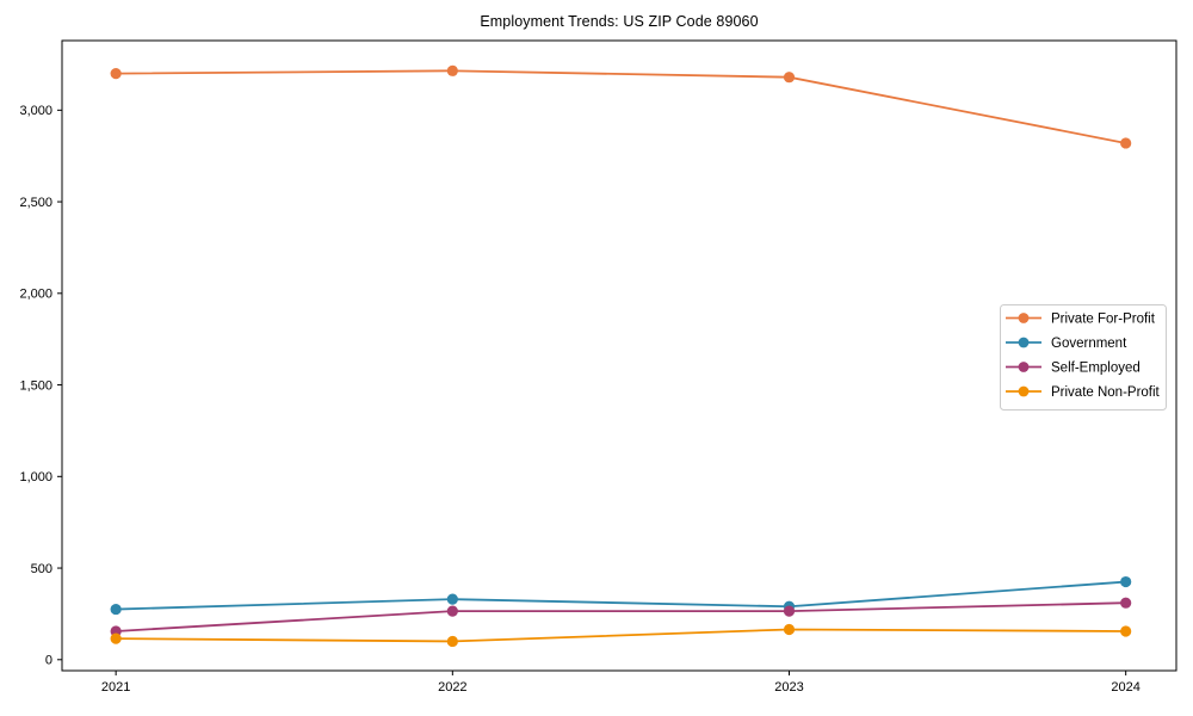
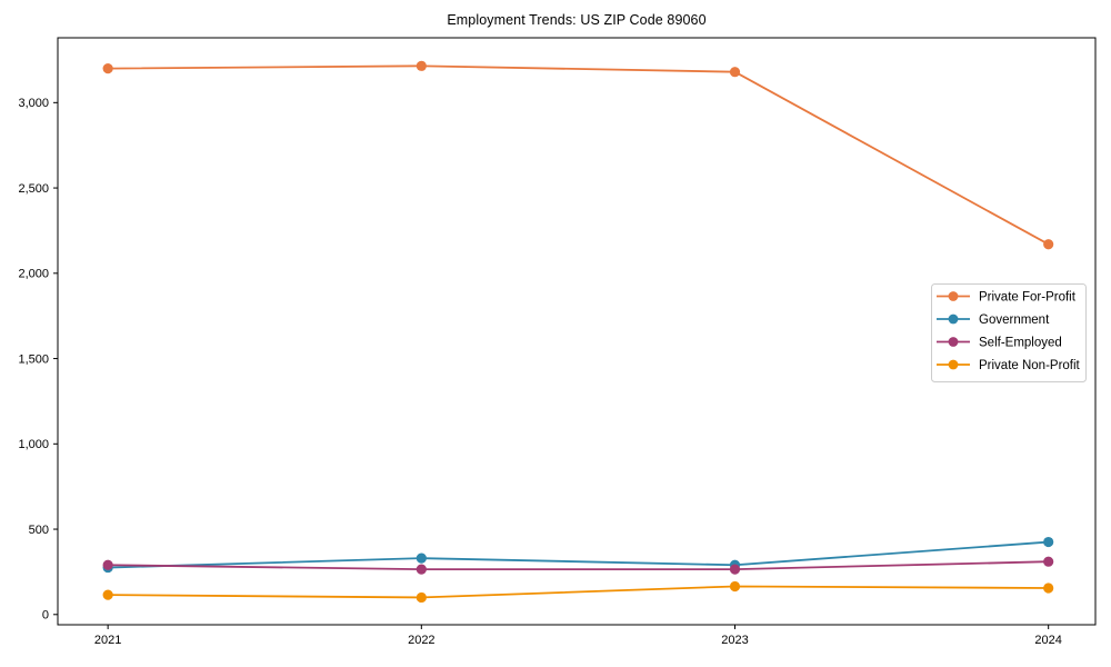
Self-Employed/2021: 160 -> 290
Private For-Profit/2024: 2820 -> 2170
